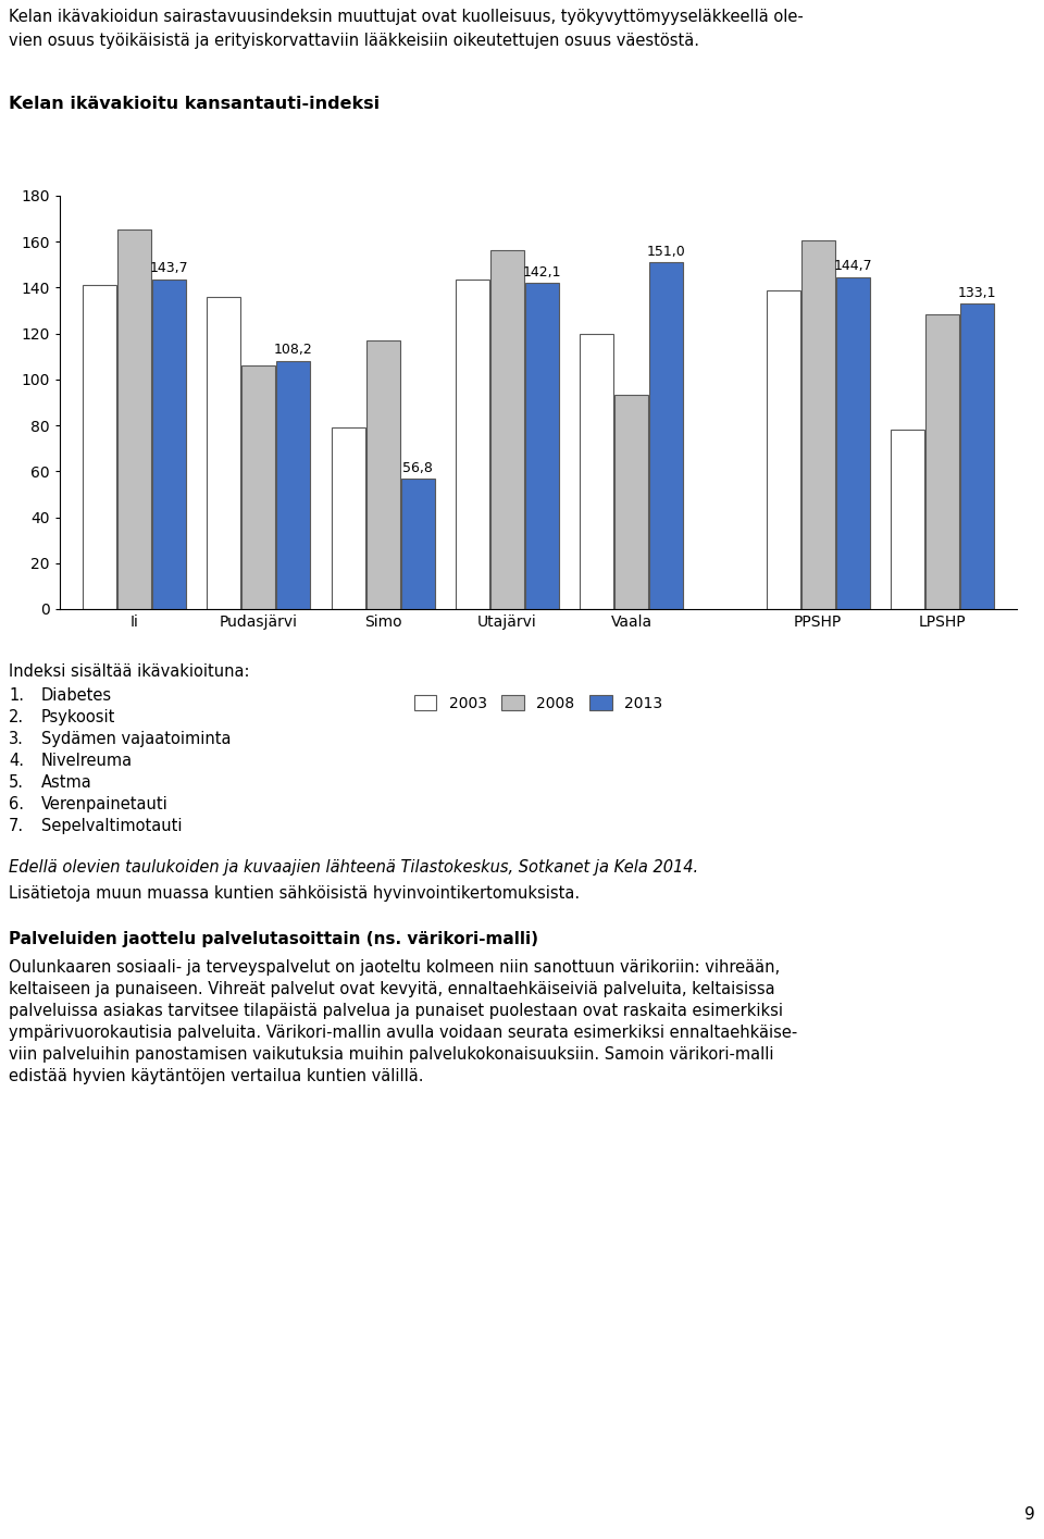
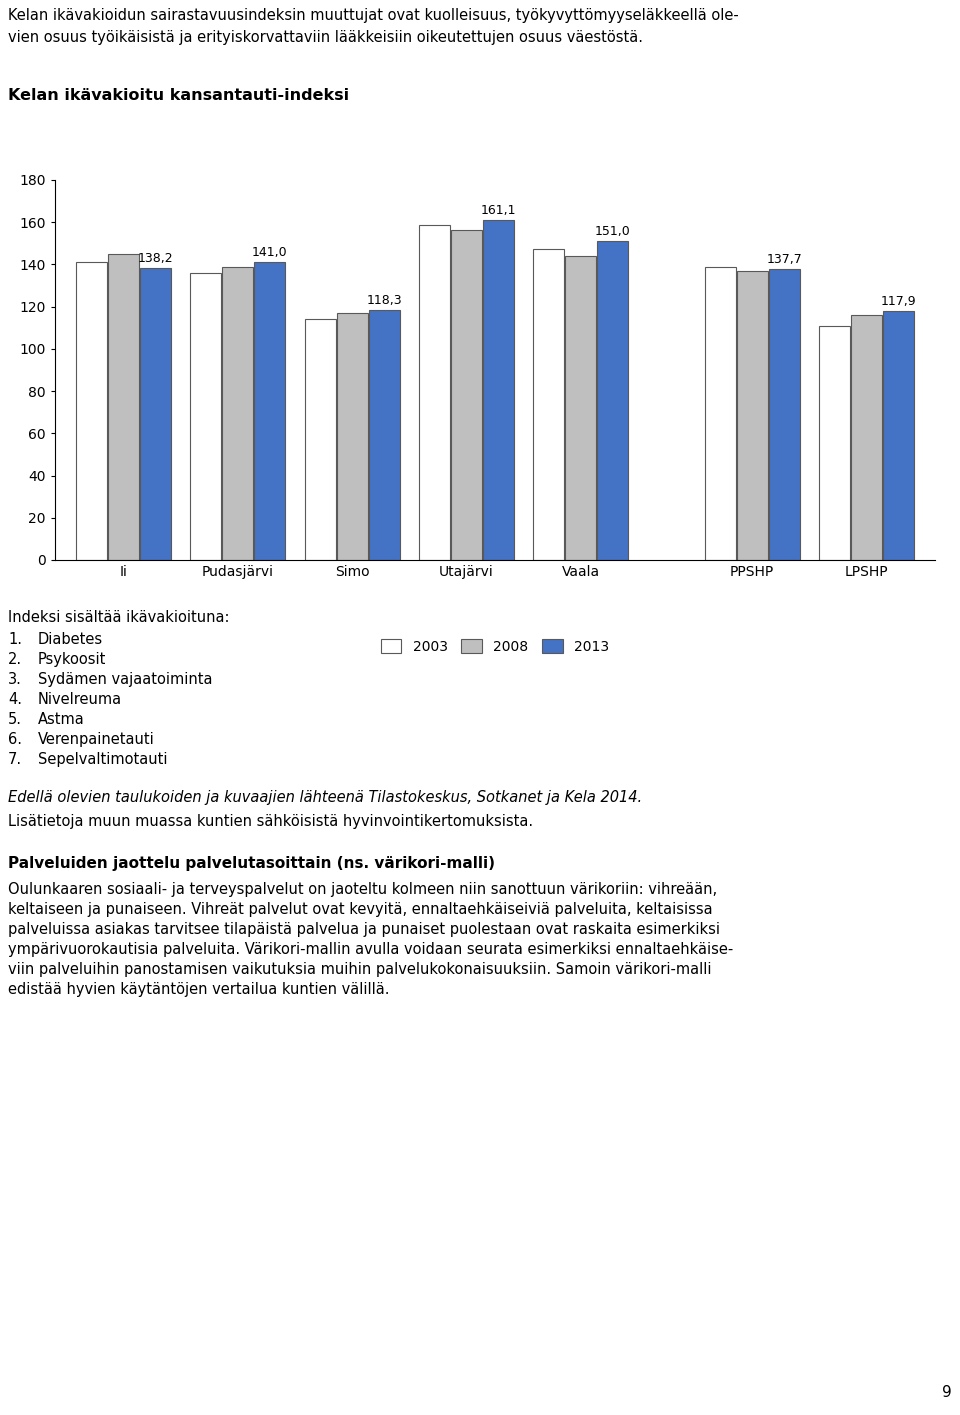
2008/Ii: 165.5 -> 145.0
2013/Ii: 143,7 -> 138,2
2008/Pudasjärvi: 106.0 -> 139.0
2013/Pudasjärvi: 108,2 -> 141,0
2003/Simo: 79.0 -> 114.0
2013/Simo: 56,8 -> 118,3
2003/Utajärvi: 143.5 -> 158.5
2013/Utajärvi: 142,1 -> 161,1
2003/Vaala: 120.0 -> 147.5
2008/Vaala: 93.5 -> 144.0
2008/PPSHP: 160.5 -> 137.0
2013/PPSHP: 144,7 -> 137,7
2003/LPSHP: 78.0 -> 111.0
2008/LPSHP: 128.5 -> 116.0
2013/LPSHP: 133,1 -> 117,9
